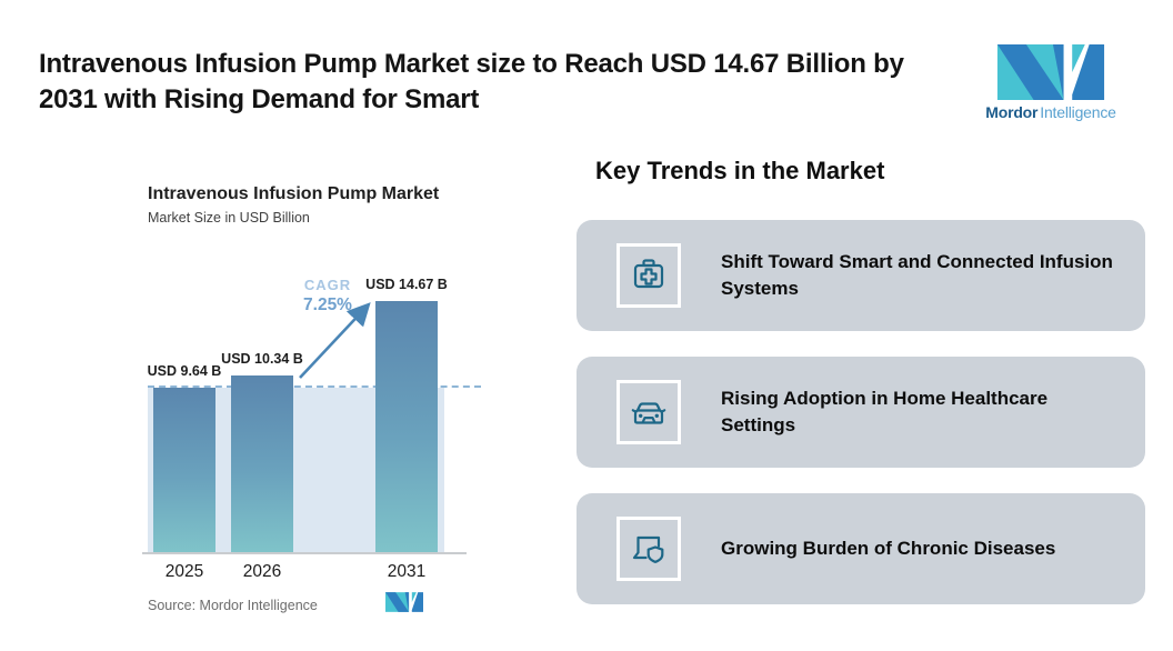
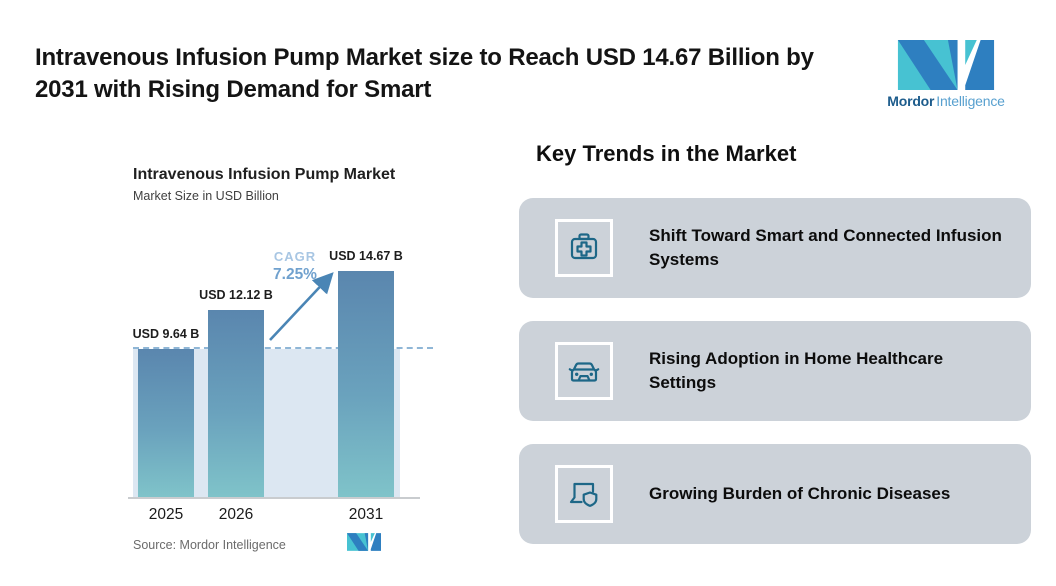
2026: 10.34 -> 12.12
